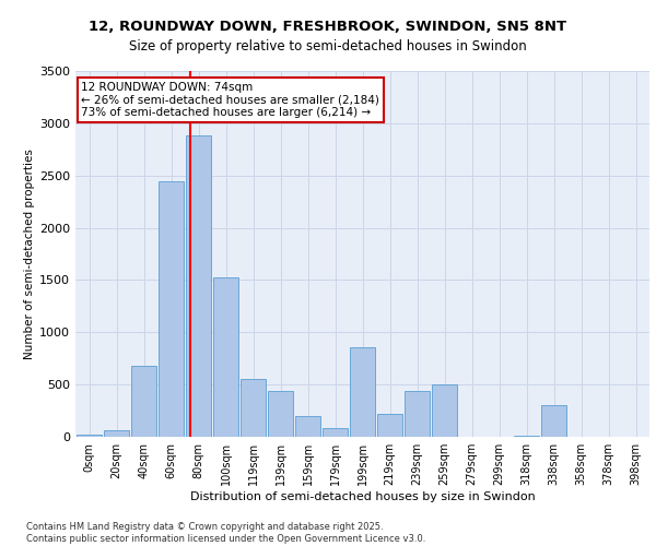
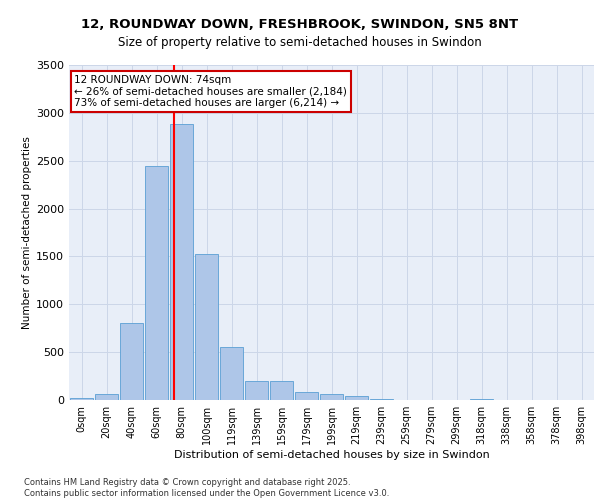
40sqm: 680 -> 800
139sqm: 440 -> 200
199sqm: 860 -> 60
219sqm: 220 -> 40
239sqm: 440 -> 20
259sqm: 500 -> 0
338sqm: 300 -> 0
